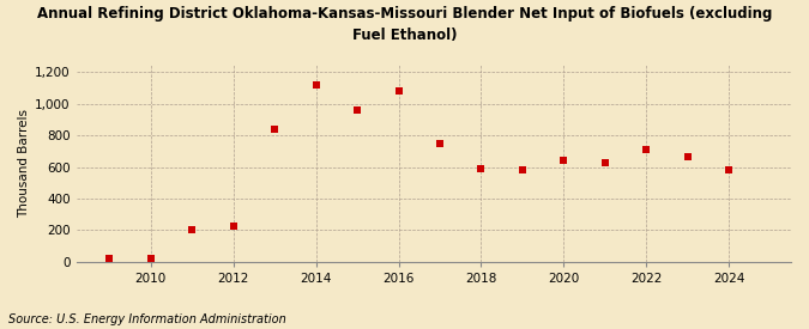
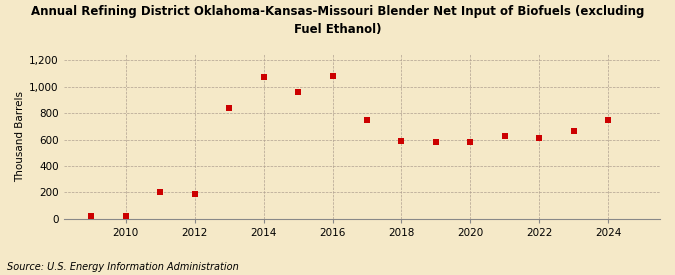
2012: 230 -> 180
2014: 1,120 -> 1,080
2020: 640 -> 580
2022: 710 -> 610
2024: 580 -> 750
